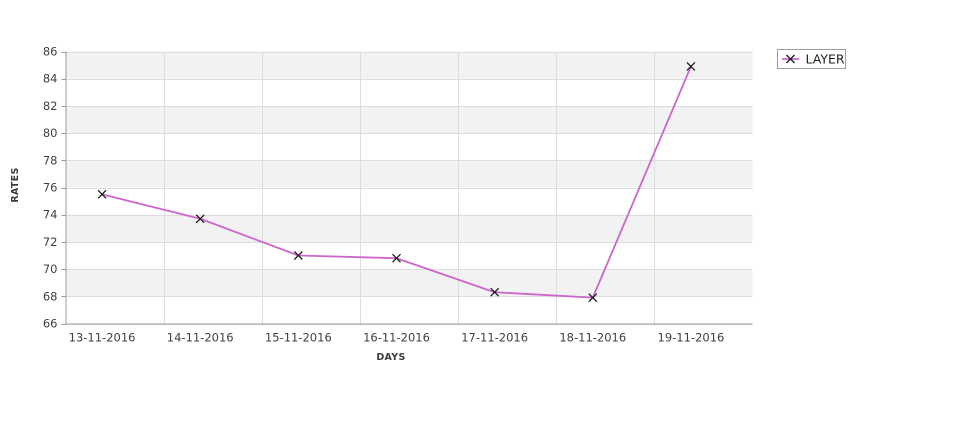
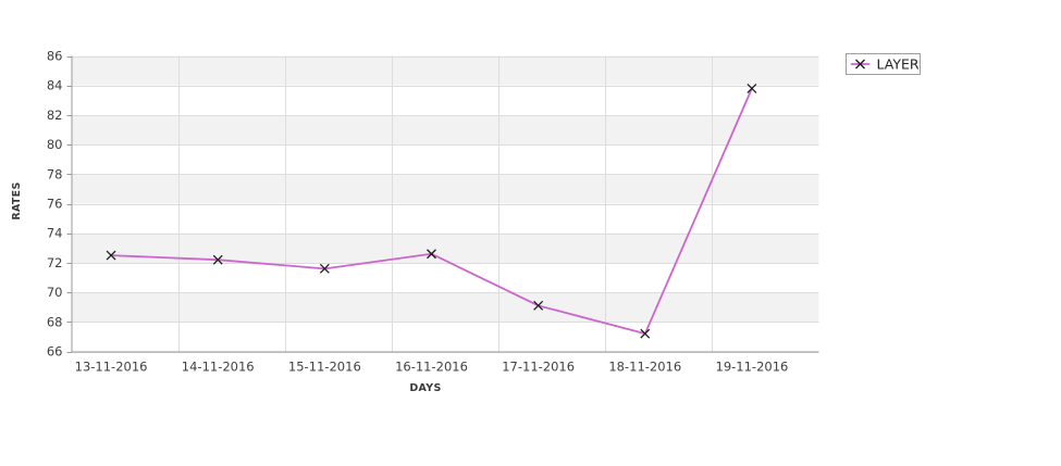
13-11-2016: 75.5 -> 72.5
14-11-2016: 73.7 -> 72.2
15-11-2016: 71.0 -> 71.6
16-11-2016: 70.8 -> 72.6
17-11-2016: 68.3 -> 69.1
18-11-2016: 67.9 -> 67.2
19-11-2016: 84.9 -> 83.8
